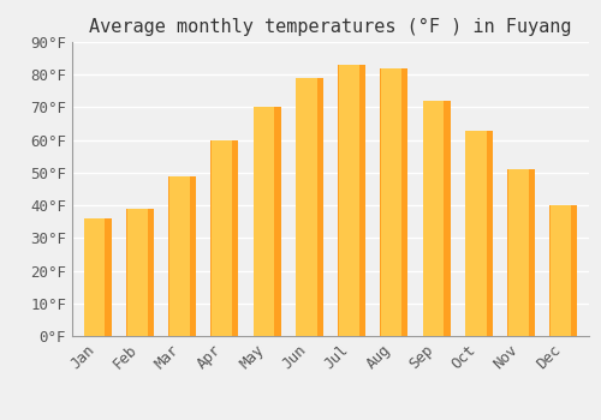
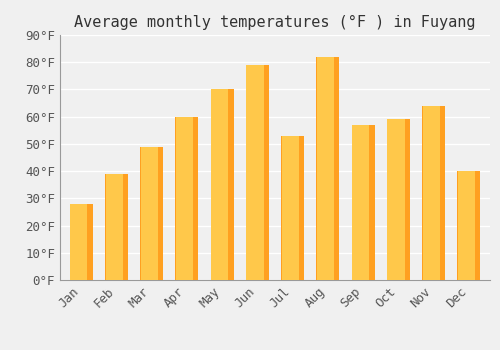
Jan: 36°F -> 28°F
Jul: 83°F -> 53°F
Sep: 72°F -> 57°F
Oct: 63°F -> 59°F
Nov: 51°F -> 64°F
